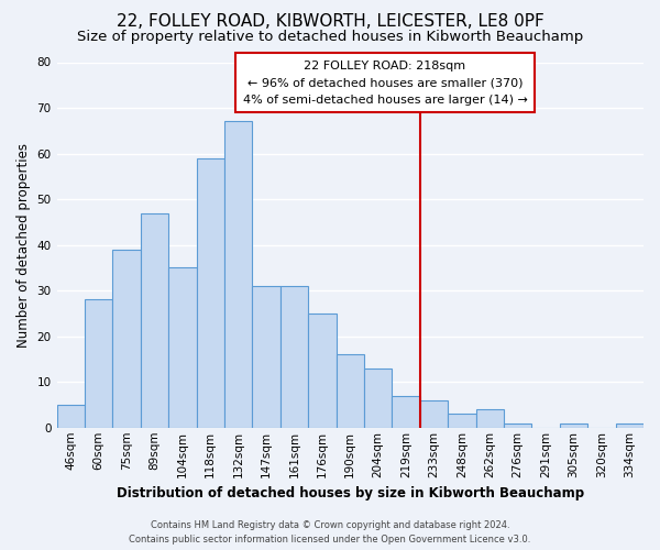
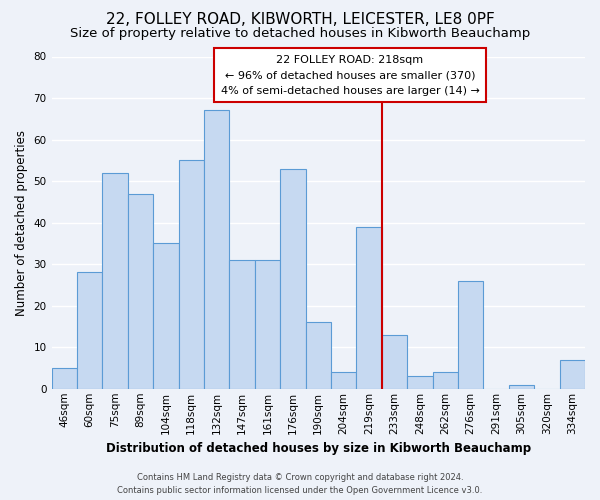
75sqm: 39 -> 52
118sqm: 59 -> 55
176sqm: 25 -> 53
204sqm: 13 -> 4
219sqm: 7 -> 39
233sqm: 6 -> 13
276sqm: 1 -> 26
334sqm: 1 -> 7
